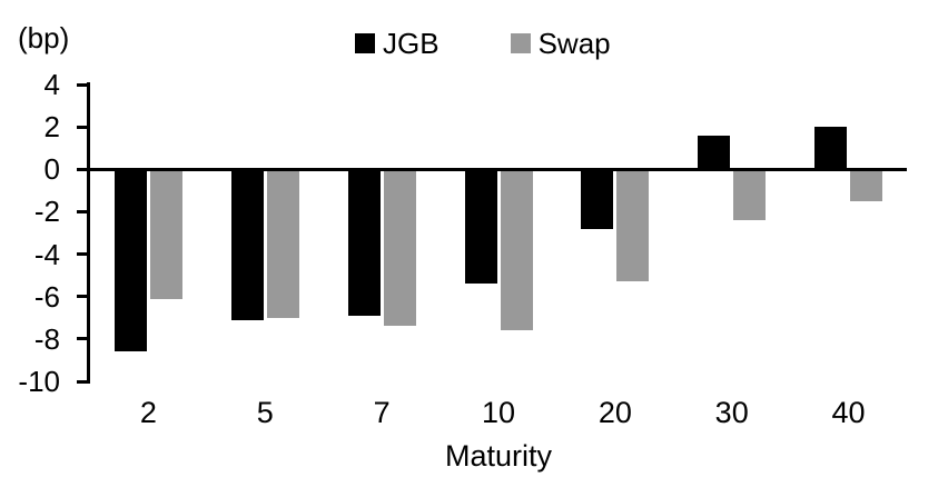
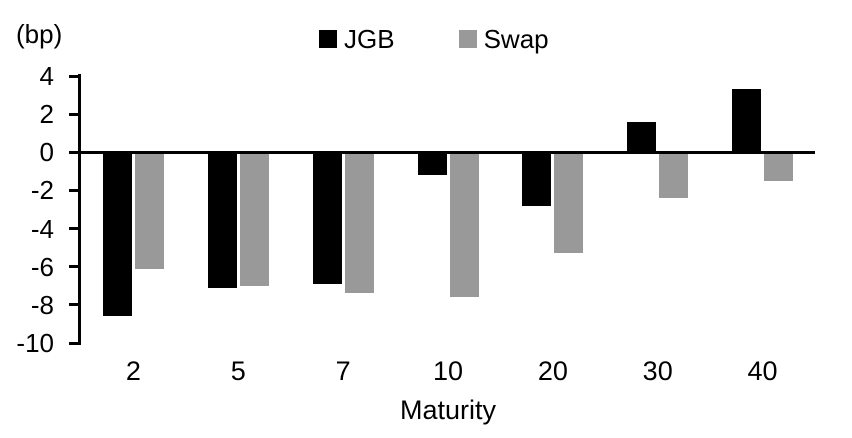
JGB/10: -5.4 -> -1.2
JGB/40: 2.0 -> 3.3
